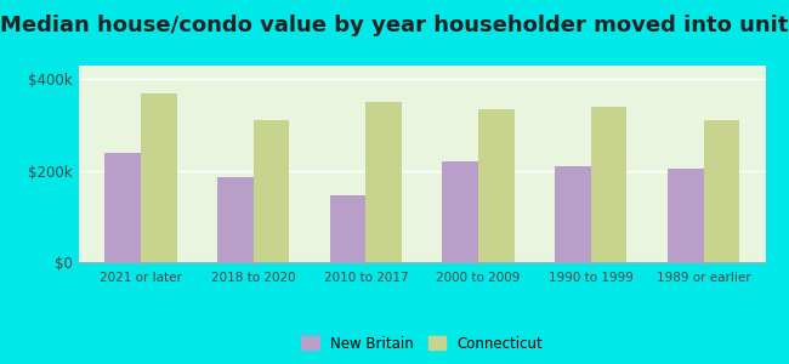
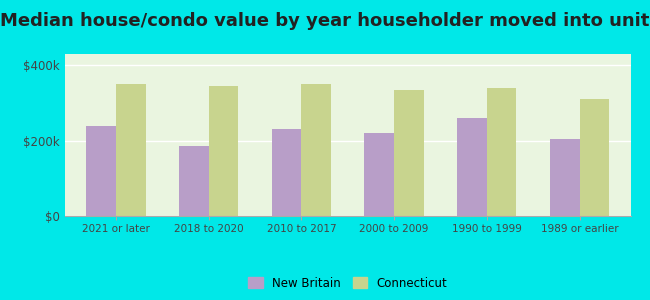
Connecticut/2021 or later: $370k -> $350k
Connecticut/2018 to 2020: $310k -> $345k
New Britain/2010 to 2017: $145k -> $230k
New Britain/1990 to 1999: $210k -> $260k
